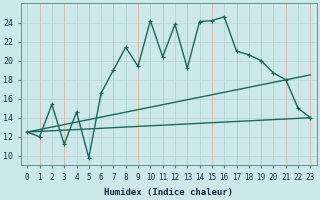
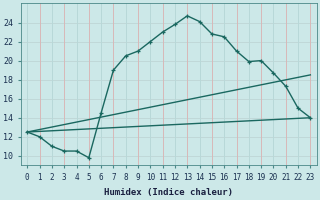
2: 15.4 -> 11.0
3: 11.2 -> 10.5
4: 14.6 -> 10.5
6: 16.6 -> 14.5
8: 21.4 -> 20.5
9: 19.4 -> 21.0
10: 24.2 -> 22.0
11: 20.4 -> 23.0
13: 19.2 -> 24.7
15: 24.2 -> 22.8
16: 24.6 -> 22.5
18: 20.6 -> 19.9
21: 18.0 -> 17.3
